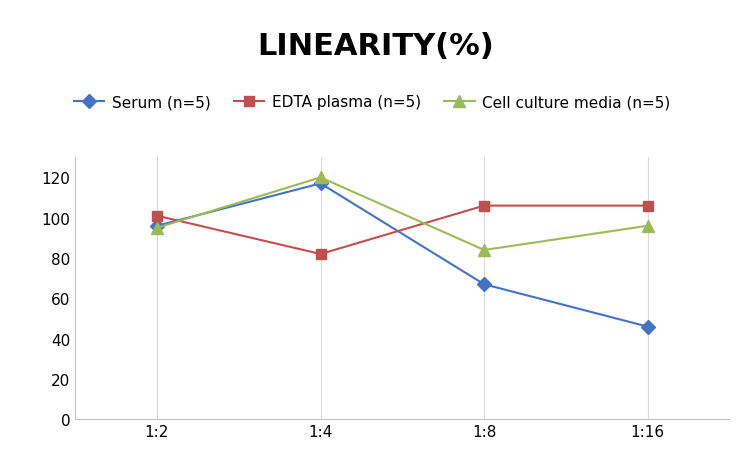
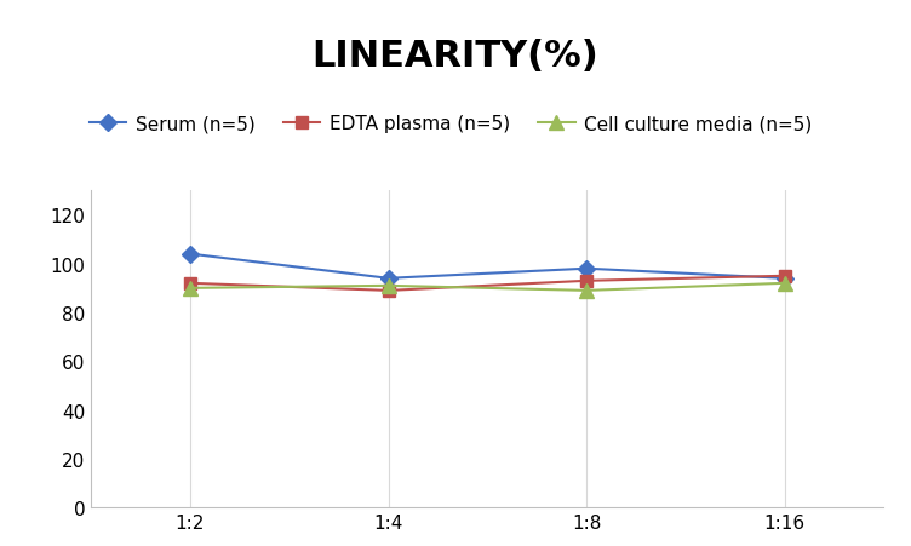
Serum (n=5)/1:2: 96 -> 104
EDTA plasma (n=5)/1:2: 101 -> 92
Cell culture media (n=5)/1:2: 95 -> 90
Serum (n=5)/1:4: 117 -> 94
EDTA plasma (n=5)/1:4: 82 -> 89
Cell culture media (n=5)/1:4: 120 -> 91
Serum (n=5)/1:8: 67 -> 98
EDTA plasma (n=5)/1:8: 106 -> 93
Cell culture media (n=5)/1:8: 84 -> 89
Serum (n=5)/1:16: 46 -> 94
EDTA plasma (n=5)/1:16: 106 -> 95
Cell culture media (n=5)/1:16: 96 -> 92
